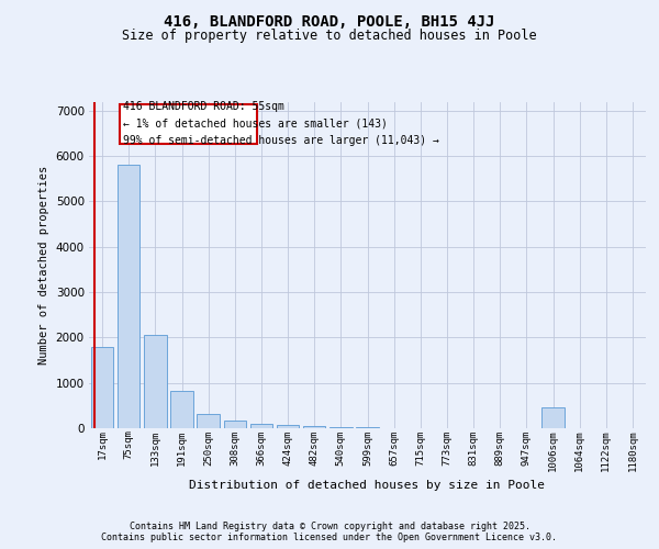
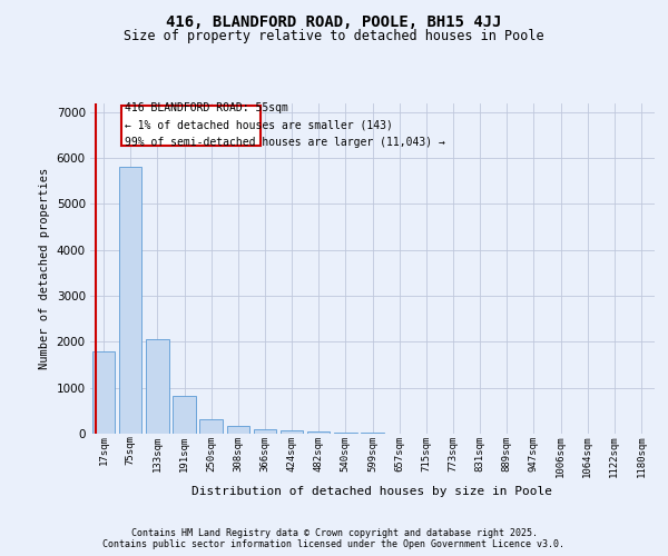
1006sqm: 450 -> 0
